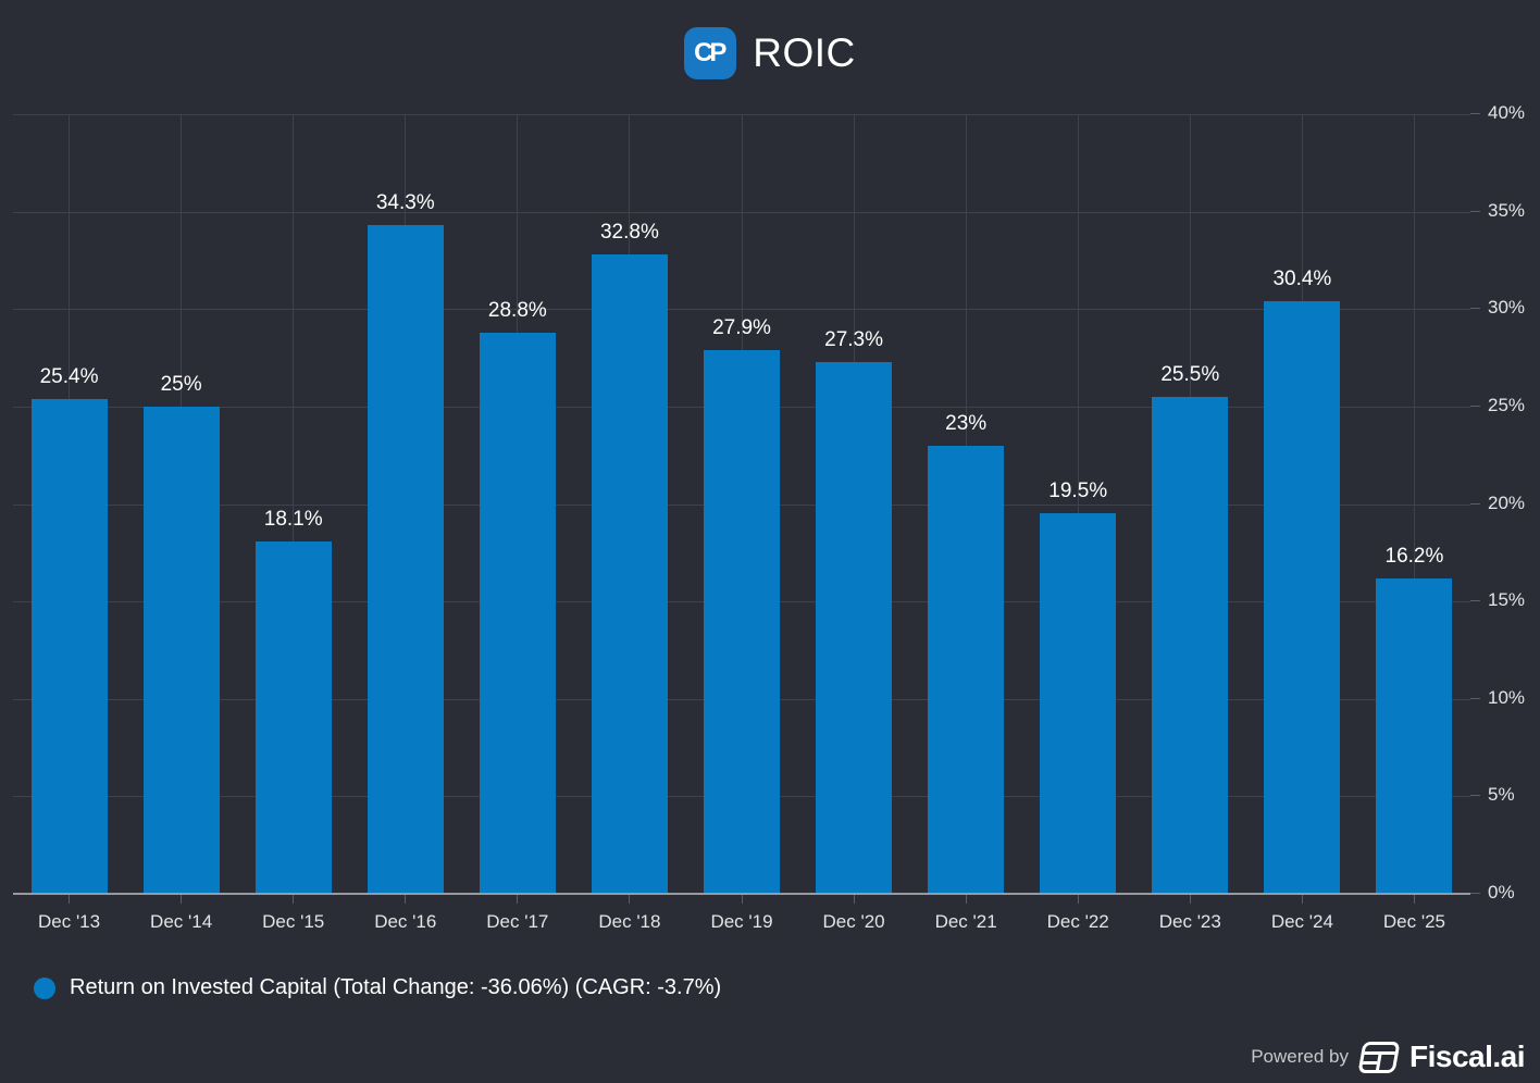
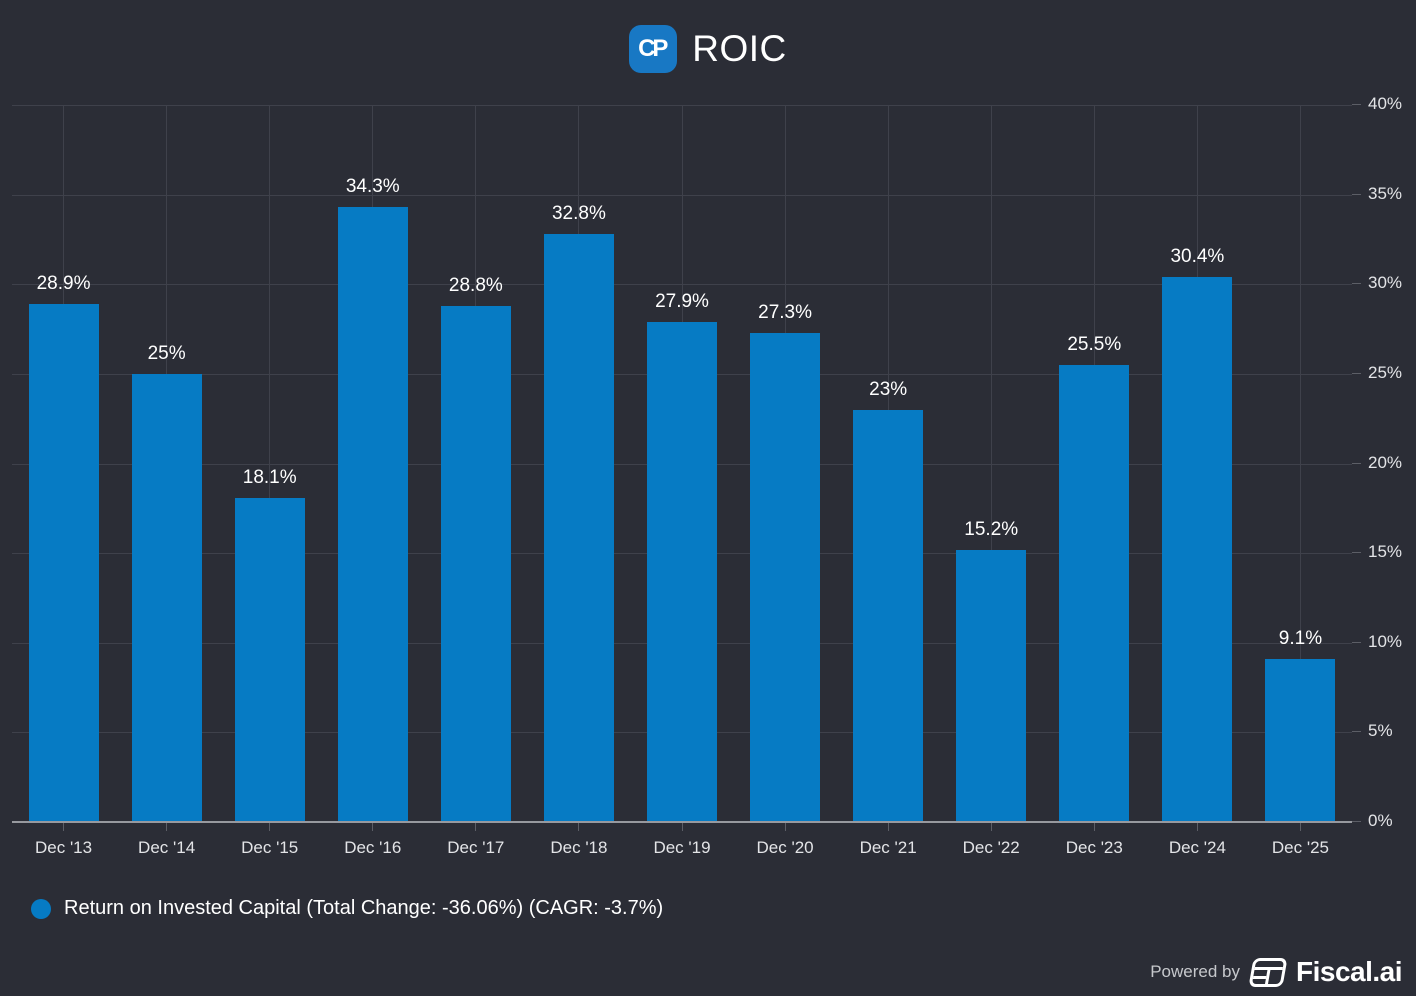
Dec '13: 25.4% -> 28.9%
Dec '22: 19.5% -> 15.2%
Dec '25: 16.2% -> 9.1%
